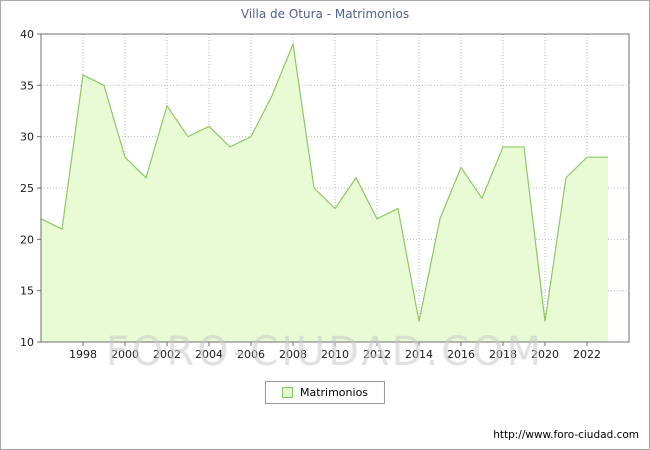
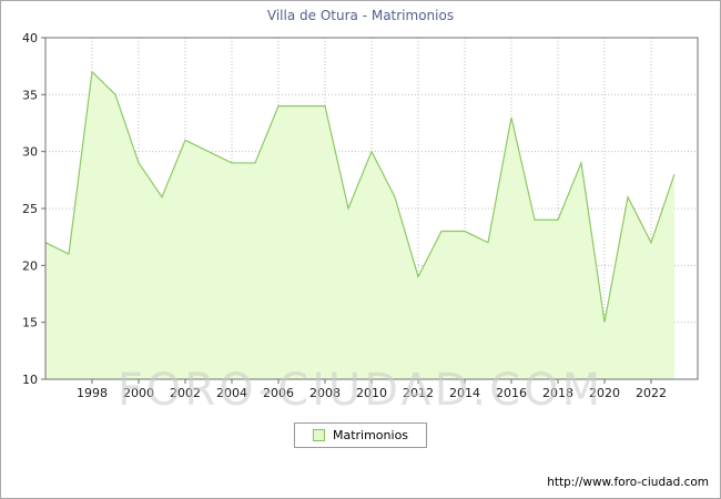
1998: 36 -> 37
2000: 28 -> 29
2002: 33 -> 31
2004: 31 -> 29
2006: 30 -> 34
2008: 39 -> 34
2010: 23 -> 30
2012: 22 -> 19
2014: 12 -> 23
2016: 27 -> 33
2018: 29 -> 24
2020: 12 -> 15
2022: 28 -> 22
